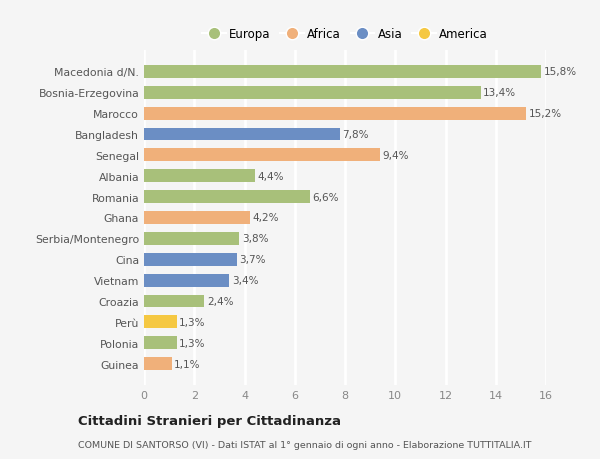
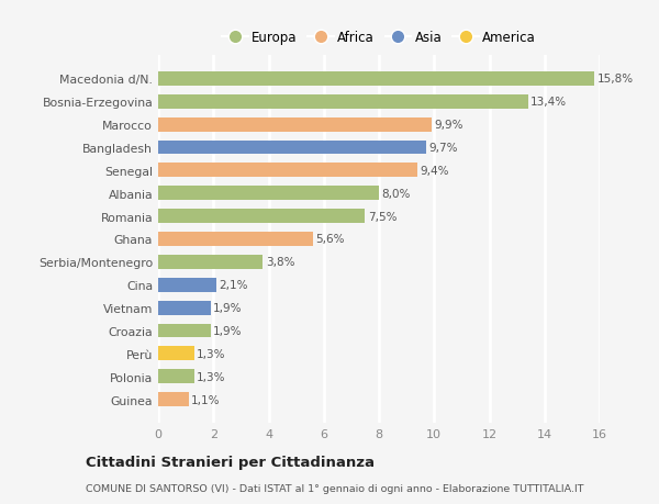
Marocco: 15,2% -> 9,9%
Bangladesh: 7,8% -> 9,7%
Albania: 4,4% -> 8,0%
Romania: 6,6% -> 7,5%
Ghana: 4,2% -> 5,6%
Cina: 3,7% -> 2,1%
Vietnam: 3,4% -> 1,9%
Croazia: 2,4% -> 1,9%
